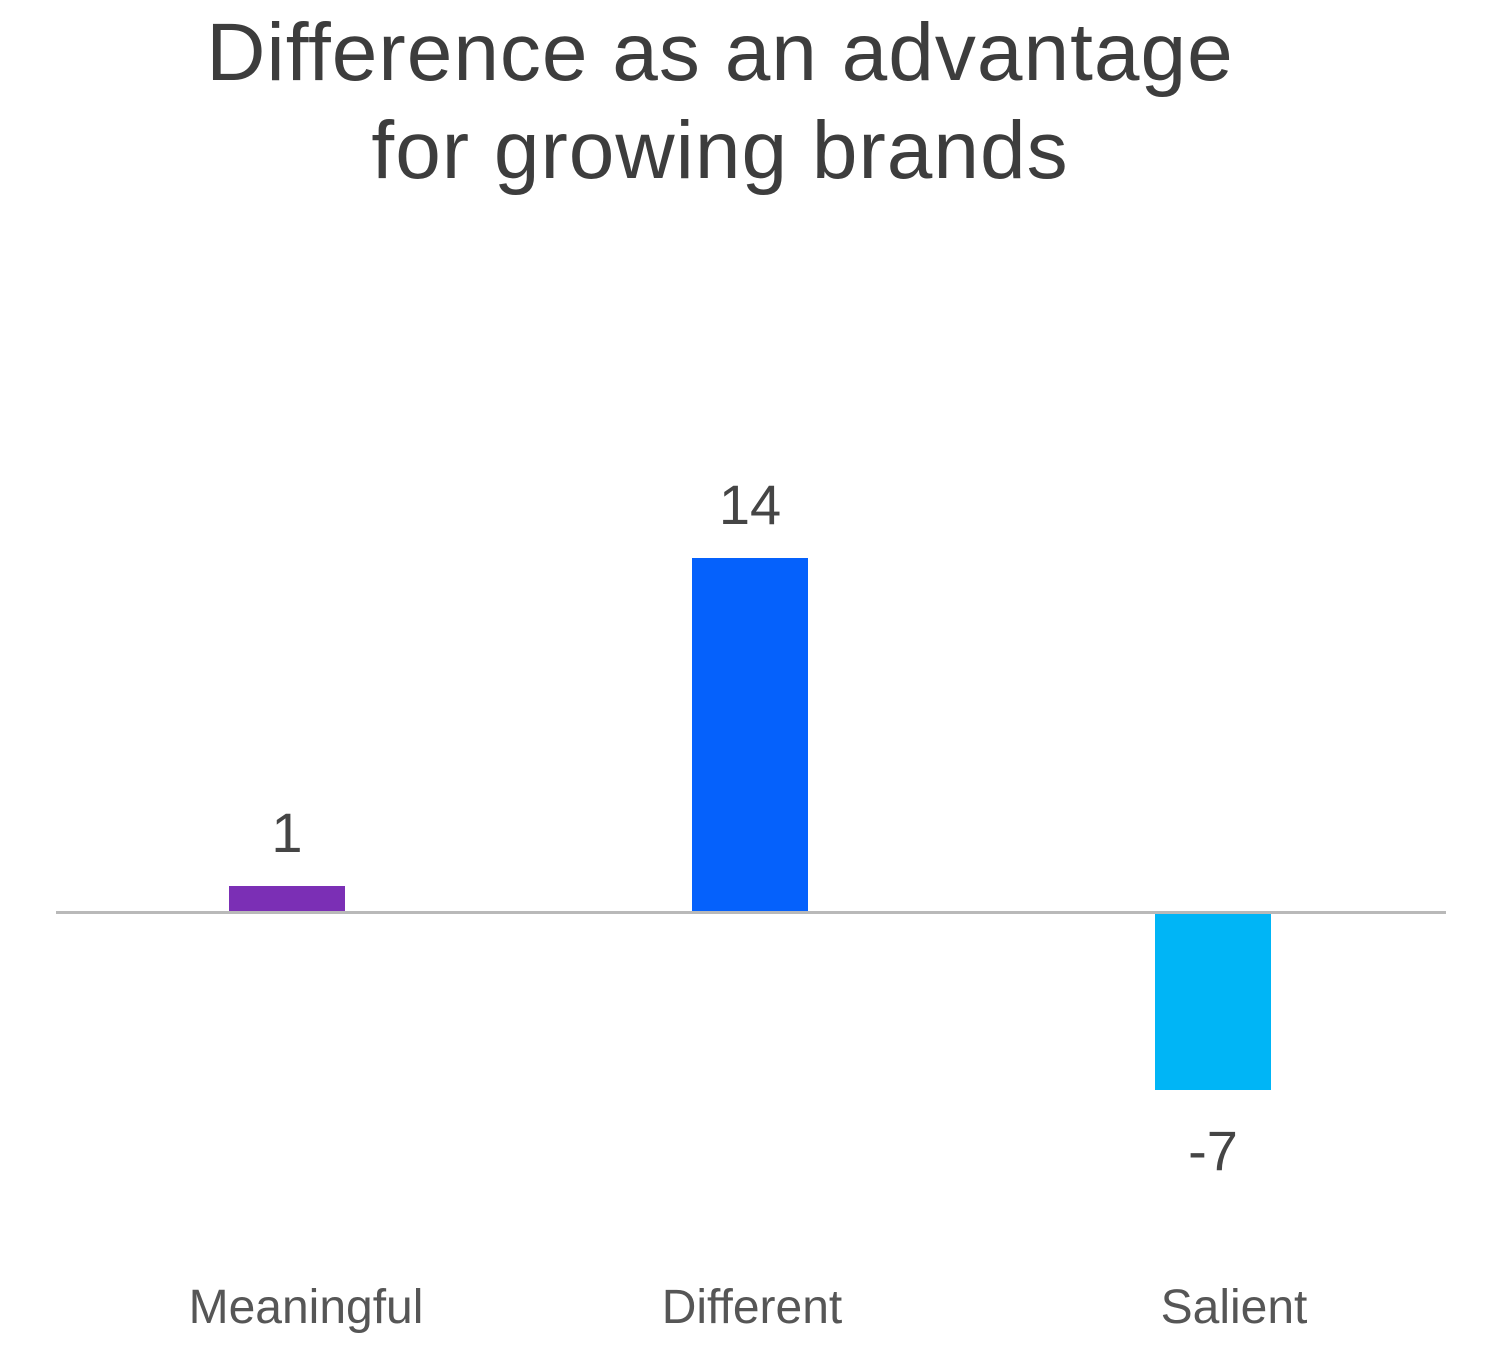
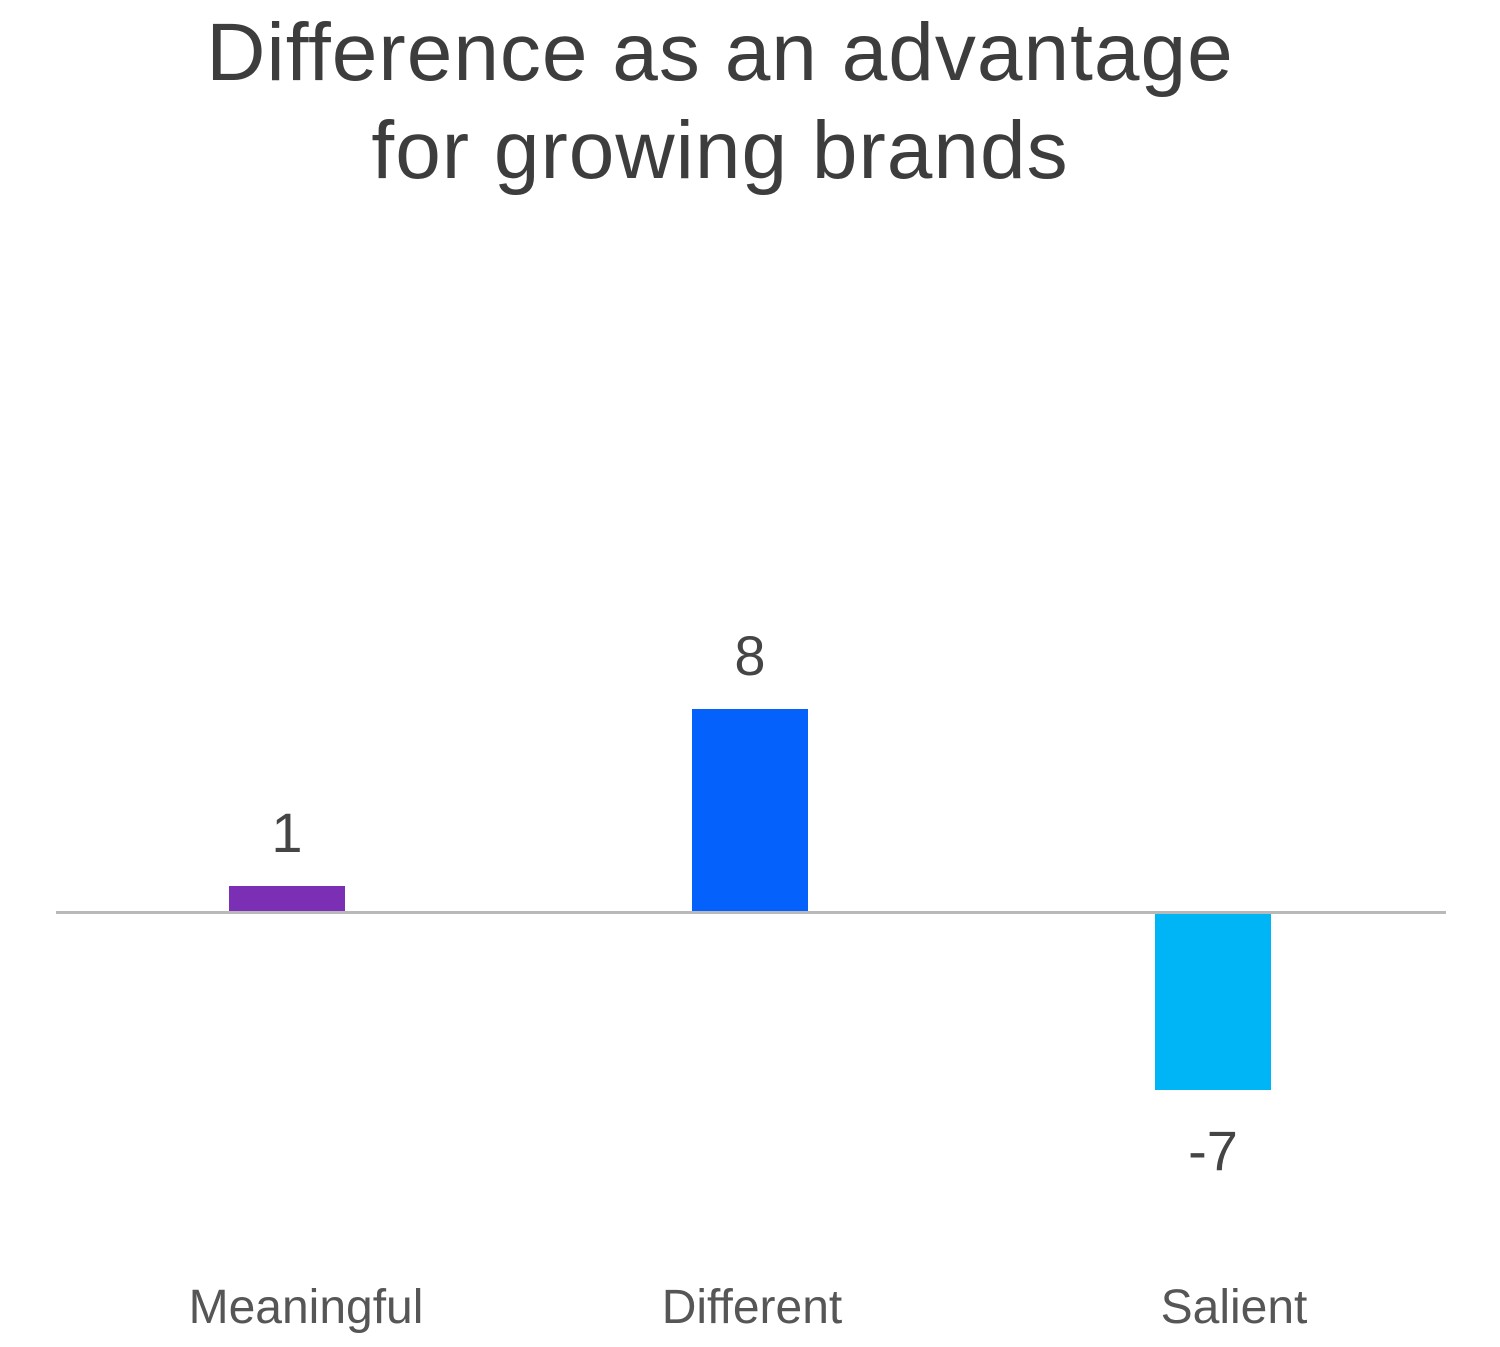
Different: 14 -> 8
